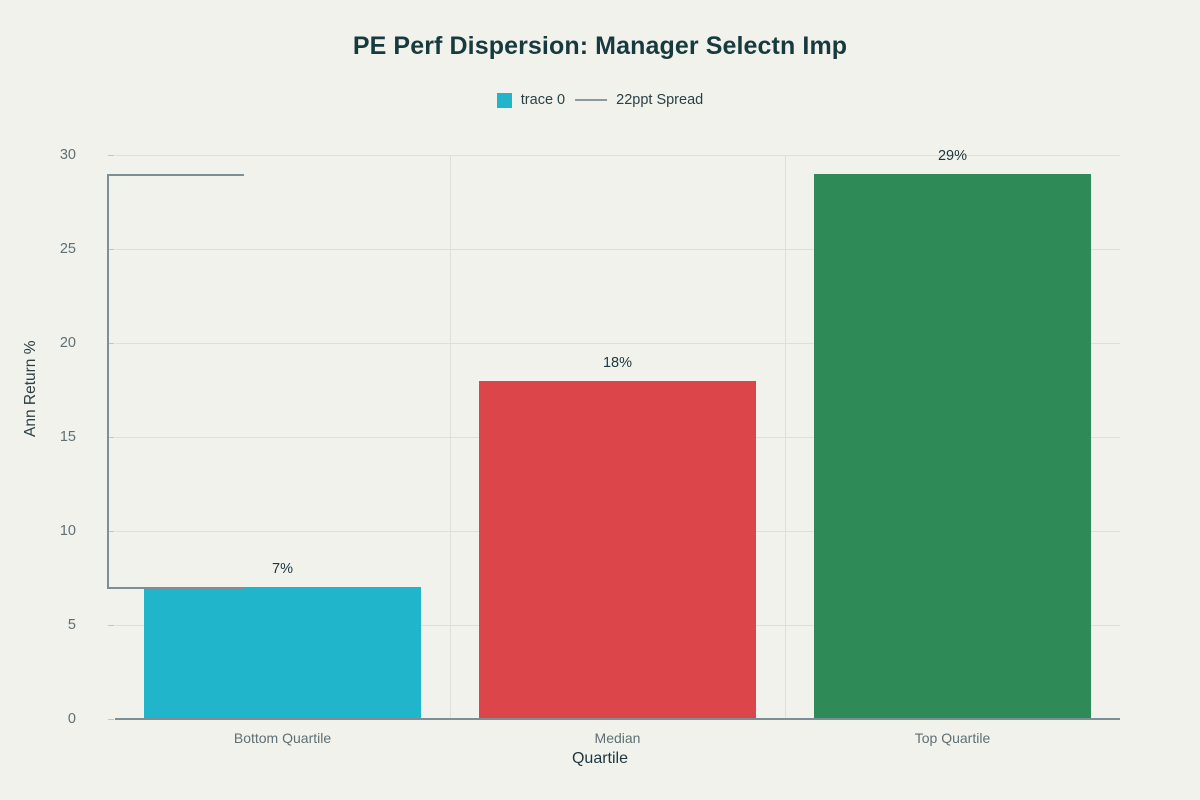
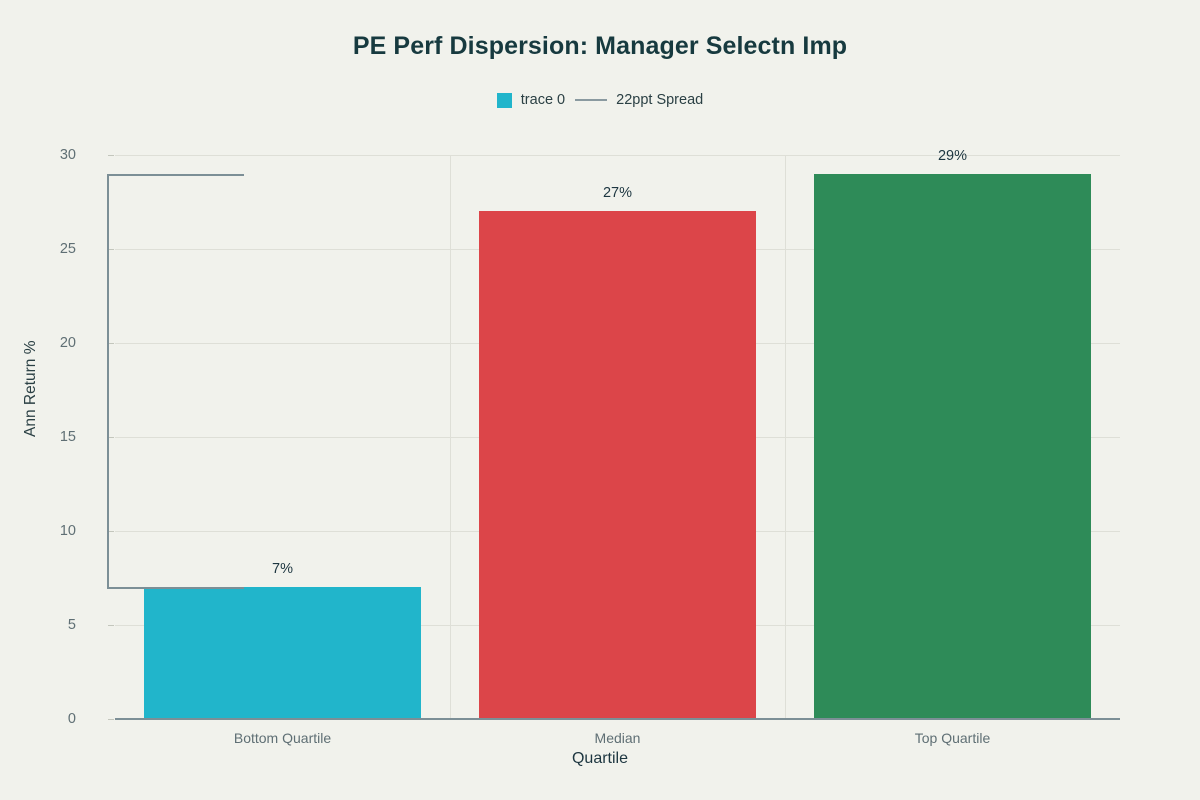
Median: 18% -> 27%
